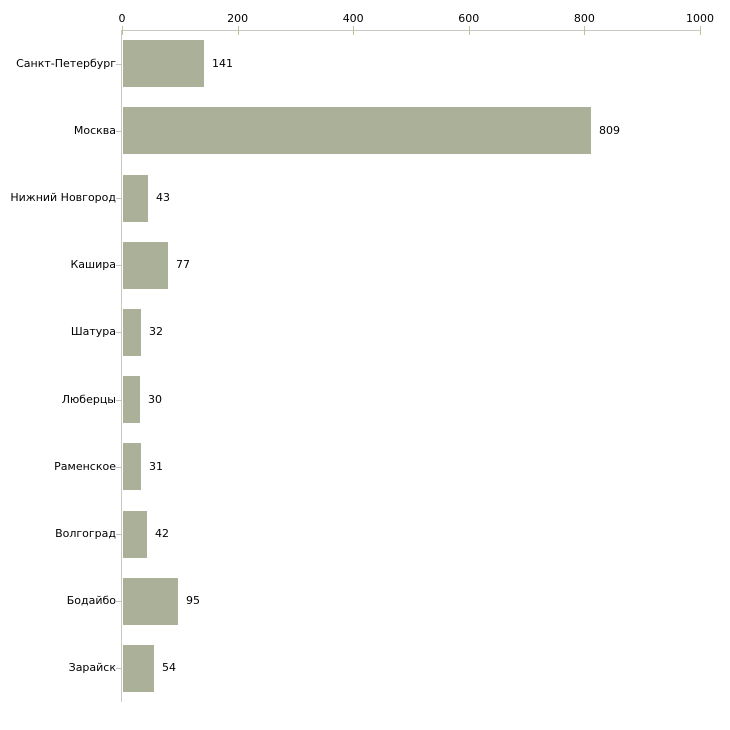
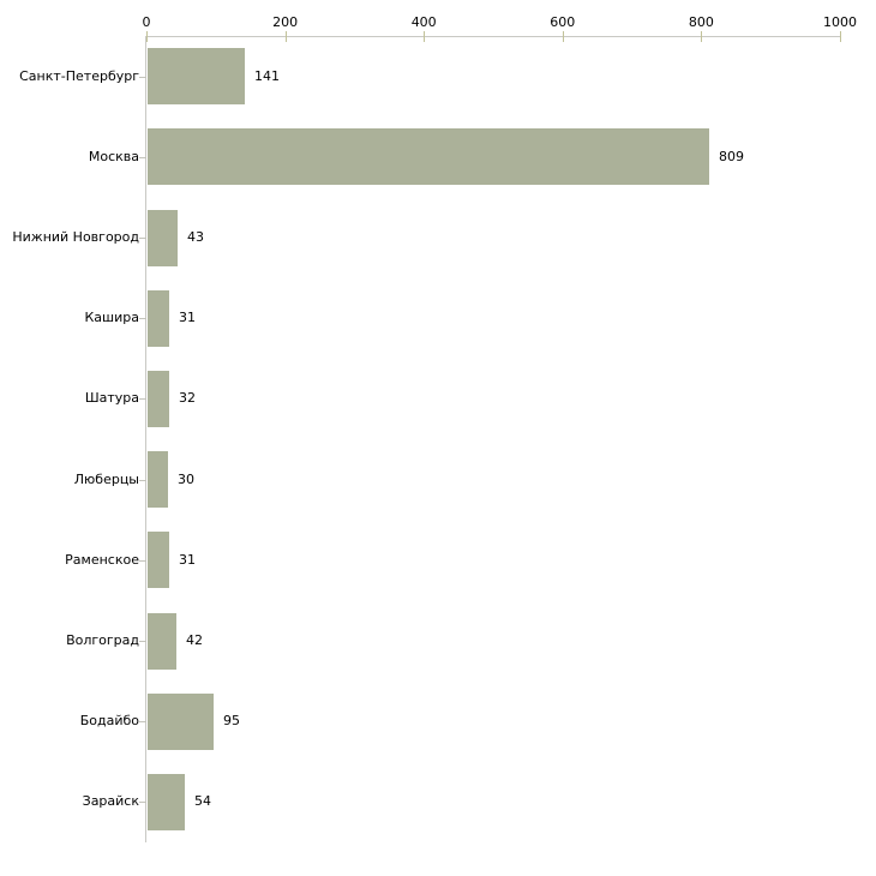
Кашира: 77 -> 31
